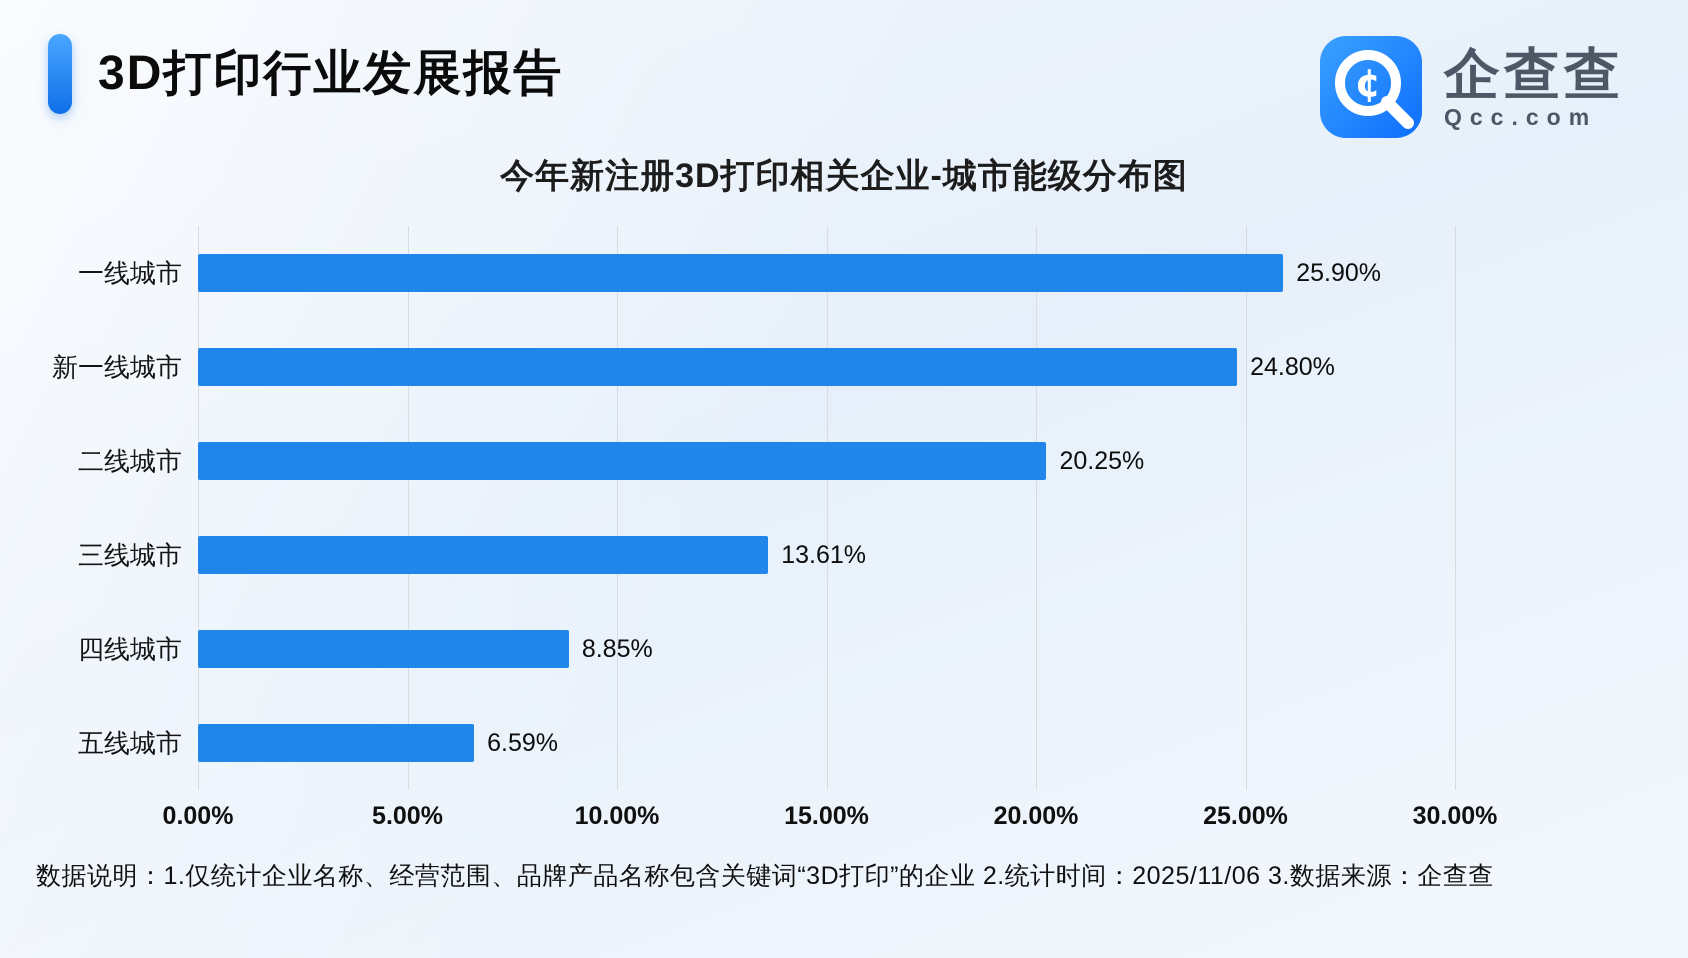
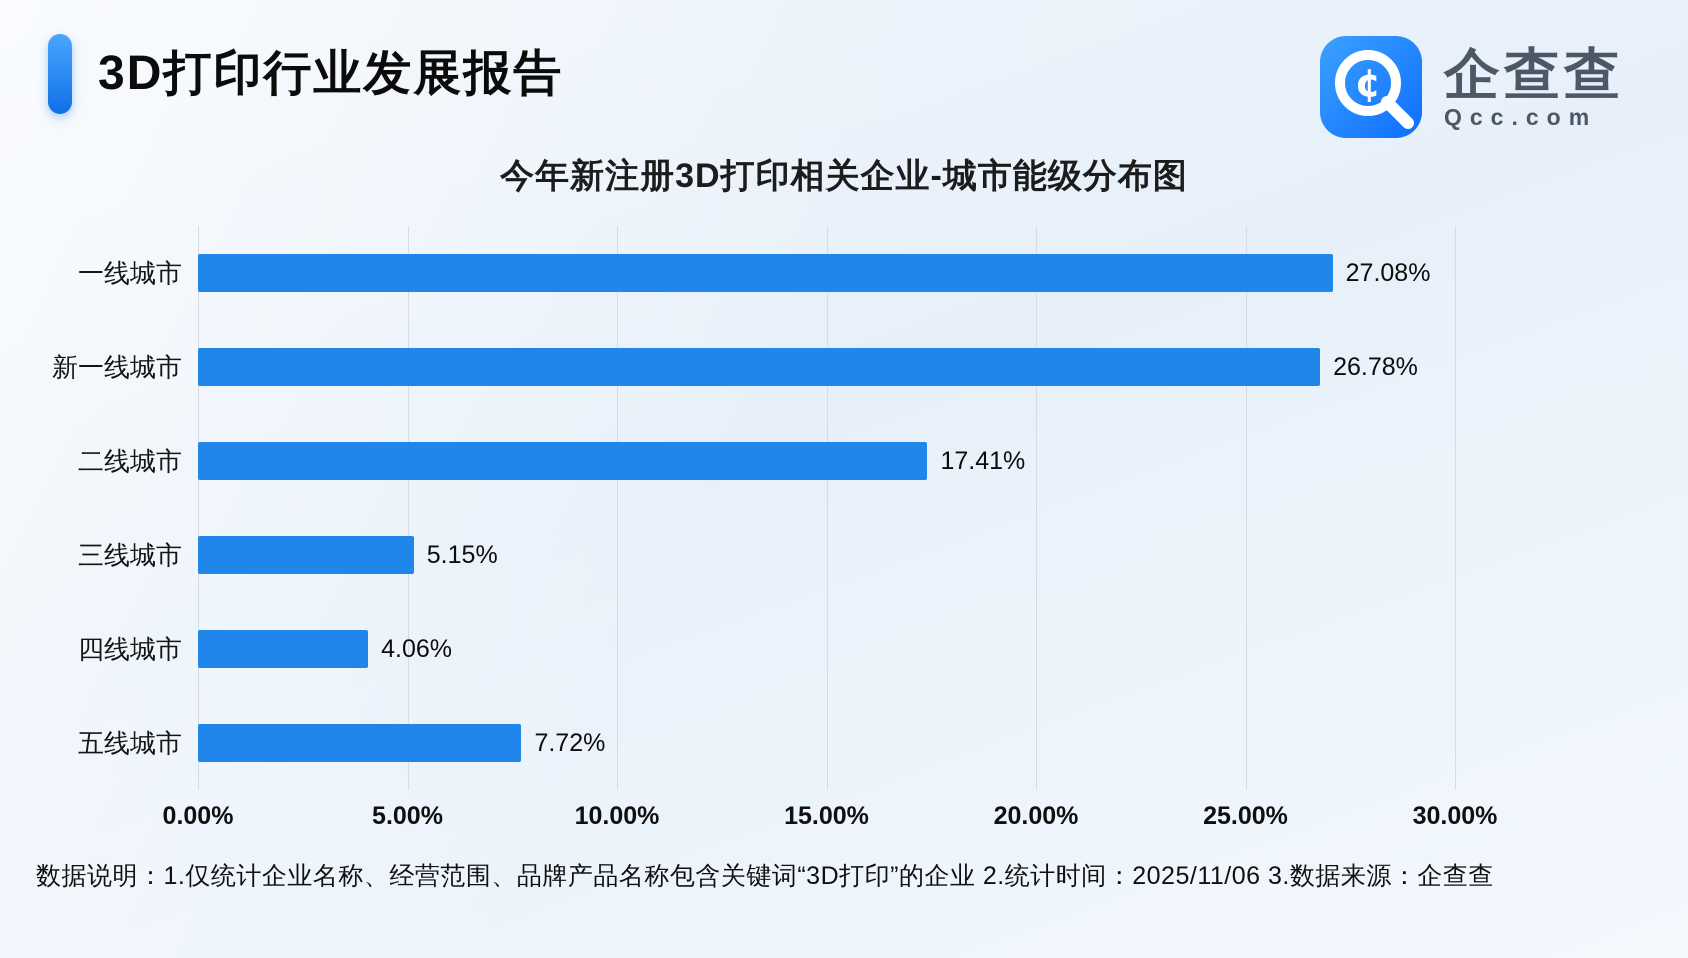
一线城市: 25.90% -> 27.08%
新一线城市: 24.80% -> 26.78%
二线城市: 20.25% -> 17.41%
三线城市: 13.61% -> 5.15%
四线城市: 8.85% -> 4.06%
五线城市: 6.59% -> 7.72%
